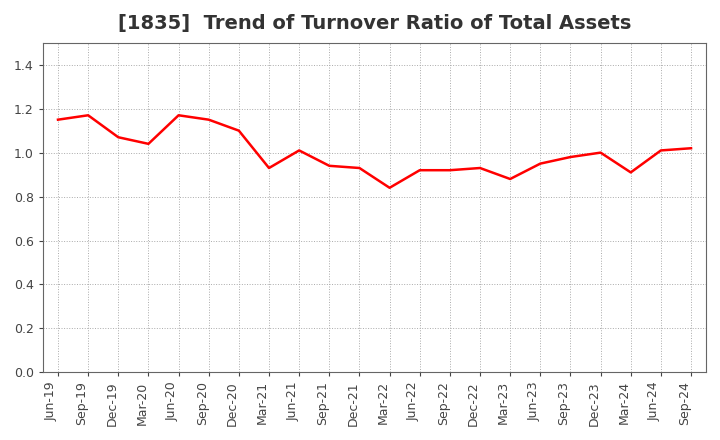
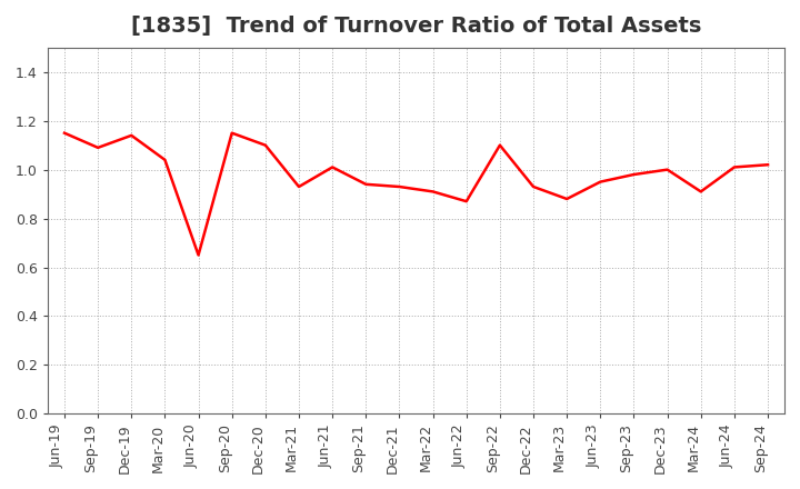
Sep-19: 1.17 -> 1.09
Dec-19: 1.07 -> 1.14
Jun-20: 1.17 -> 0.65
Mar-22: 0.84 -> 0.91
Jun-22: 0.92 -> 0.87
Sep-22: 0.92 -> 1.10
